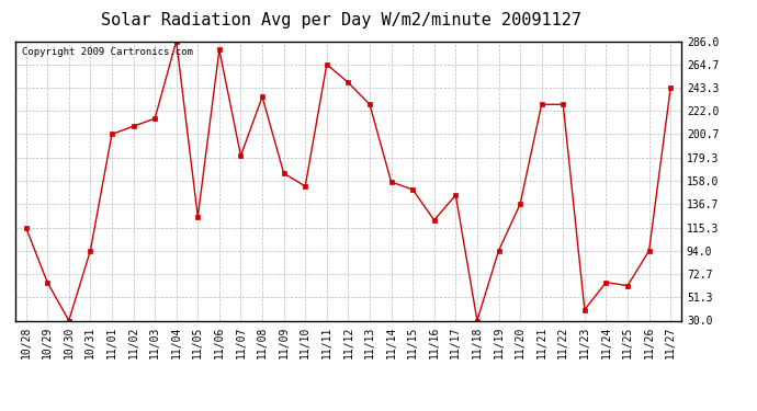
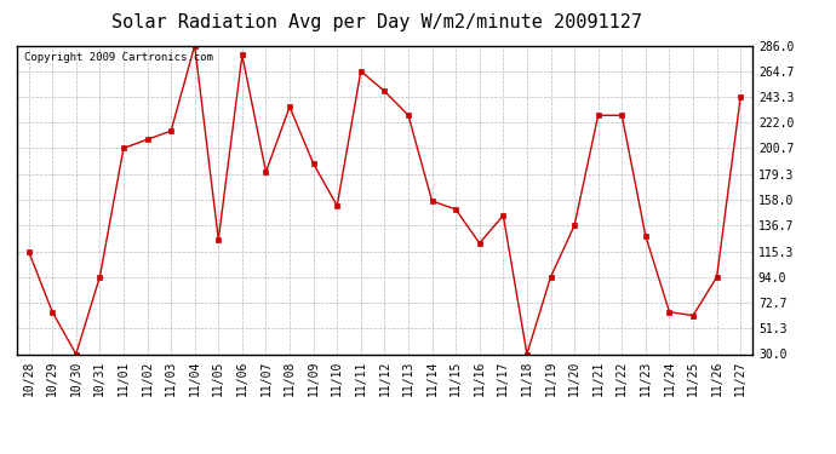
11/09: 165 -> 188
11/23: 40 -> 128
